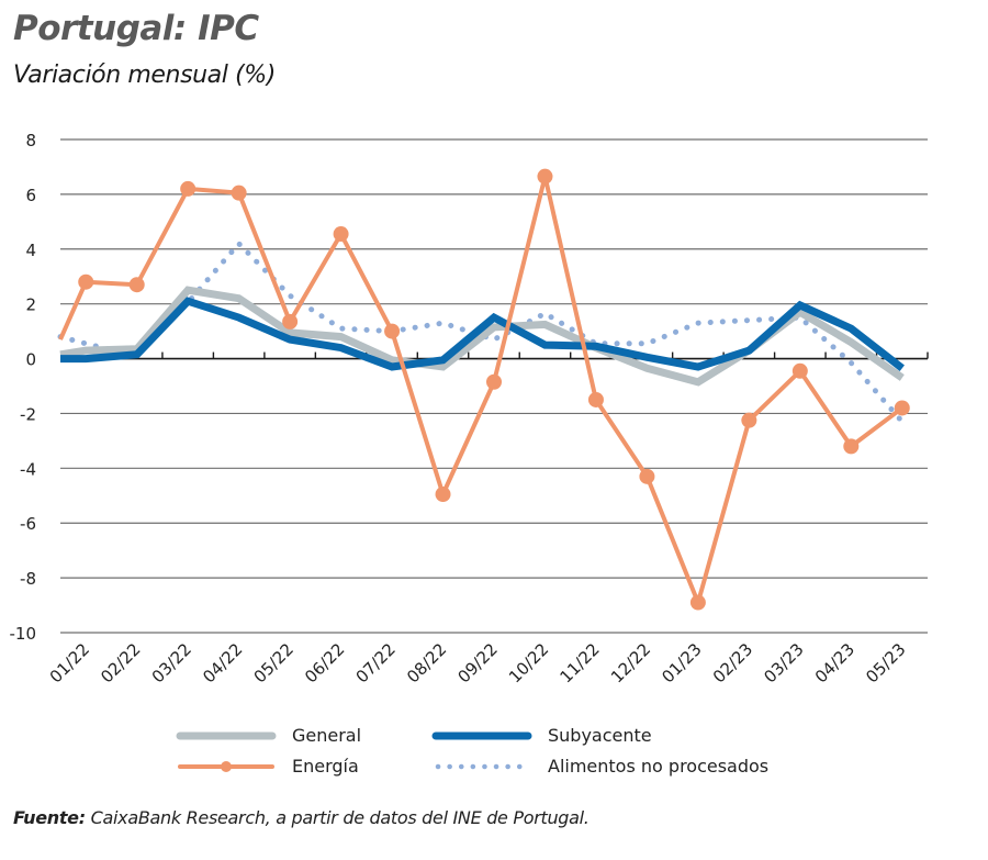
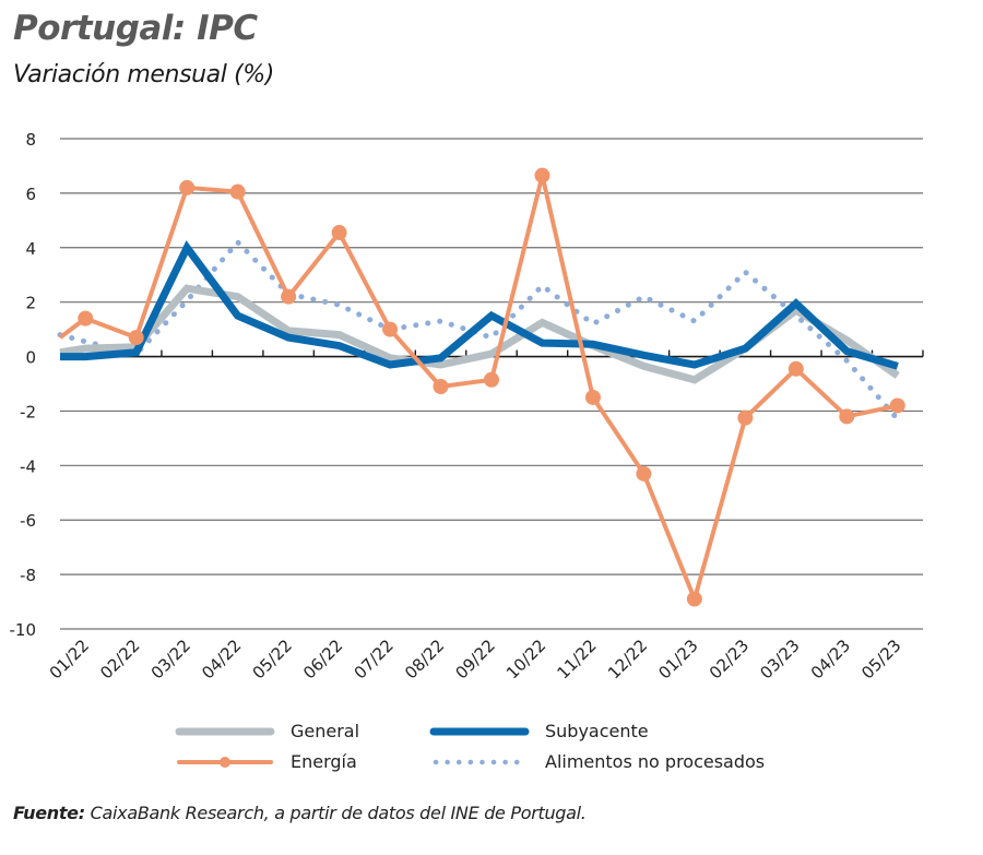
Energía/01/22: 2.8 -> 1.4
Energía/02/22: 2.7 -> 0.7
Subyacente/03/22: 2.1 -> 4.0
Energía/05/22: 1.4 -> 2.2
Alimentos no procesados/06/22: 1.1 -> 1.9
Energía/08/22: -5.0 -> -1.1
General/09/22: 1.1 -> 0.1
Alimentos no procesados/10/22: 1.6 -> 2.6
Alimentos no procesados/11/22: 0.6 -> 1.2
Alimentos no procesados/12/22: 0.6 -> 2.2
Alimentos no procesados/02/23: 1.4 -> 3.1
Subyacente/04/23: 1.1 -> 0.2
Energía/04/23: -3.2 -> -2.2
